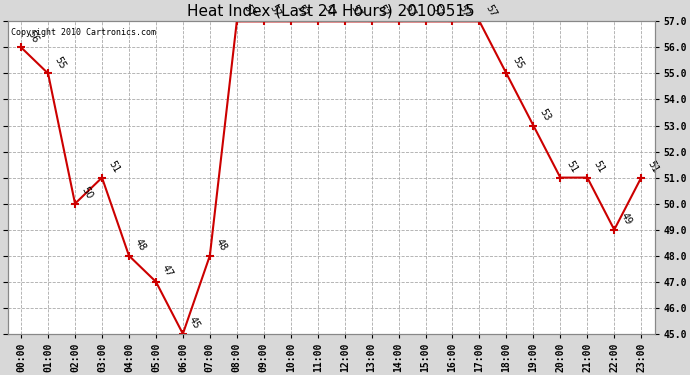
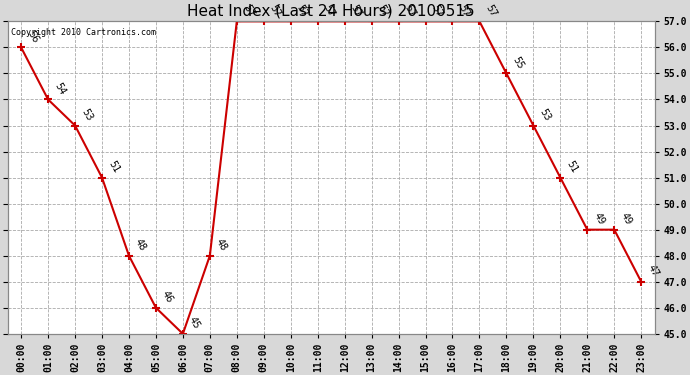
01:00: 55 -> 54
02:00: 50 -> 53
05:00: 47 -> 46
21:00: 51 -> 49
23:00: 51 -> 47
